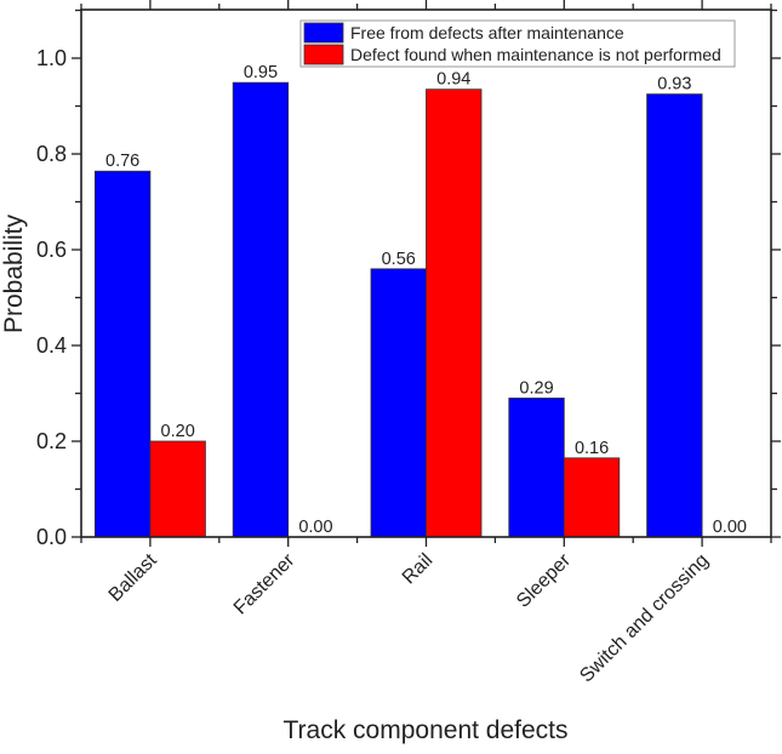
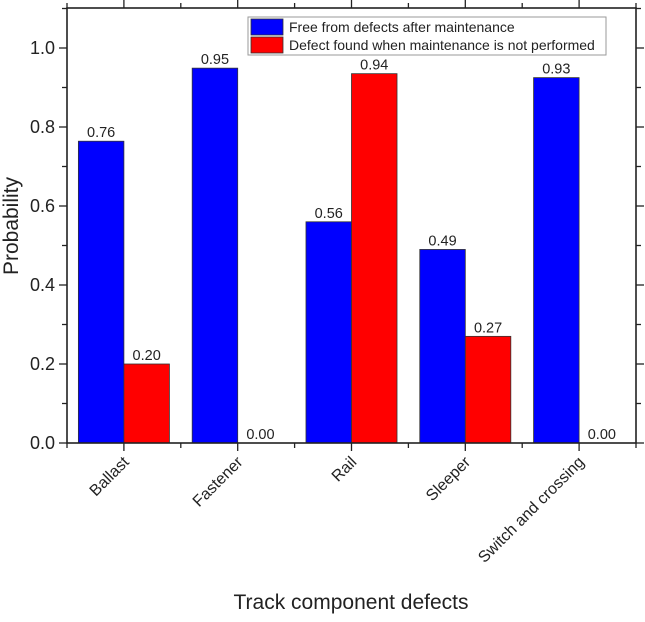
Free from defects after maintenance/Sleeper: 0.29 -> 0.49
Defect found when maintenance is not performed/Sleeper: 0.16 -> 0.27
